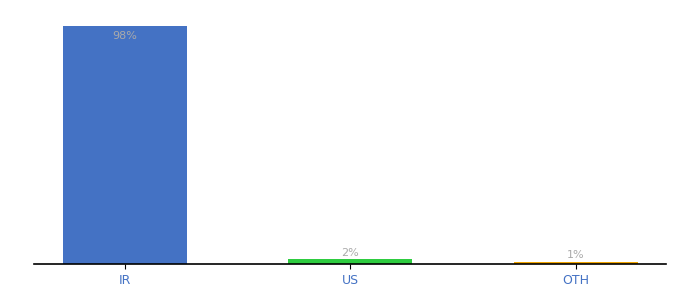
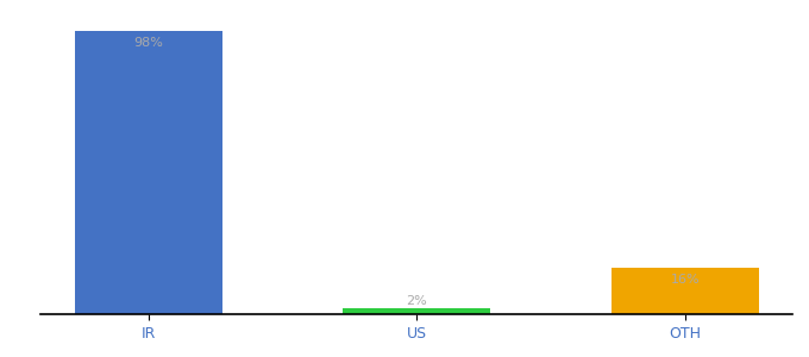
OTH: 1% -> 16%
